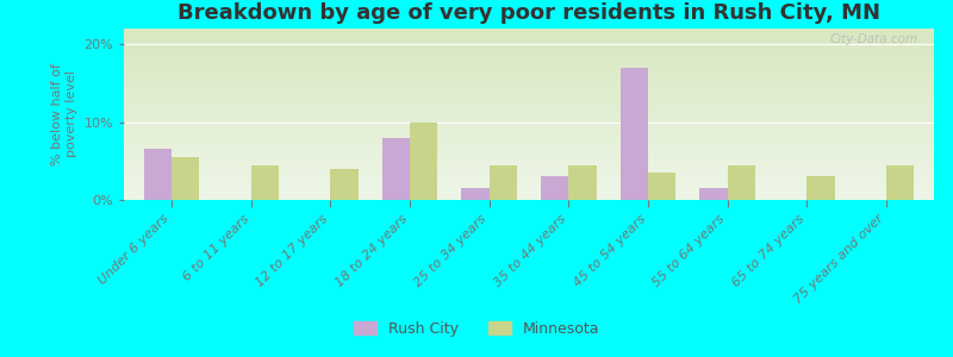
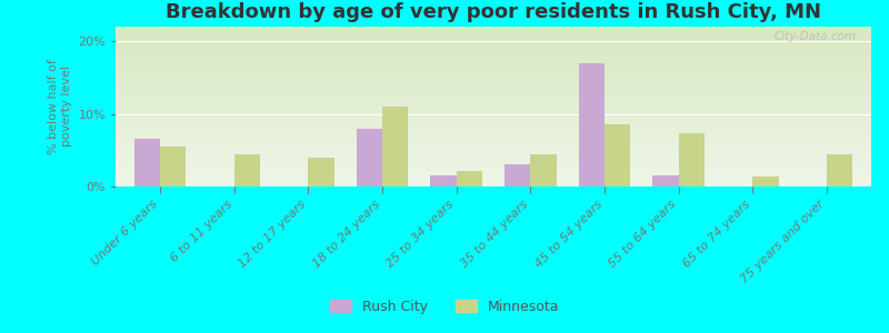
Minnesota/18 to 24 years: 10.0% -> 11.0%
Minnesota/25 to 34 years: 4.5% -> 2.2%
Minnesota/45 to 54 years: 3.5% -> 8.6%
Minnesota/55 to 64 years: 4.5% -> 7.4%
Minnesota/65 to 74 years: 3.0% -> 1.4%
